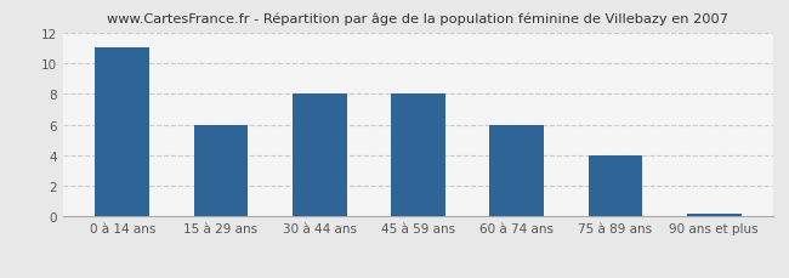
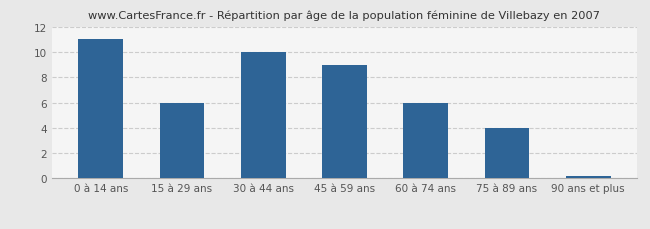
30 à 44 ans: 8.0 -> 10.0
45 à 59 ans: 8.0 -> 9.0
